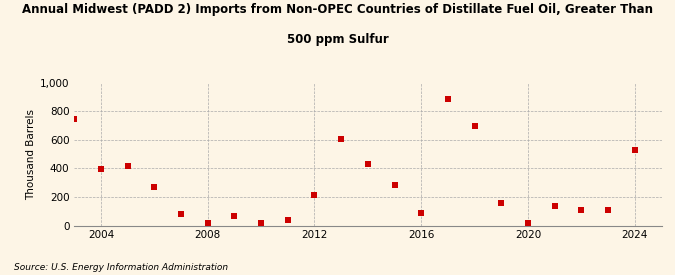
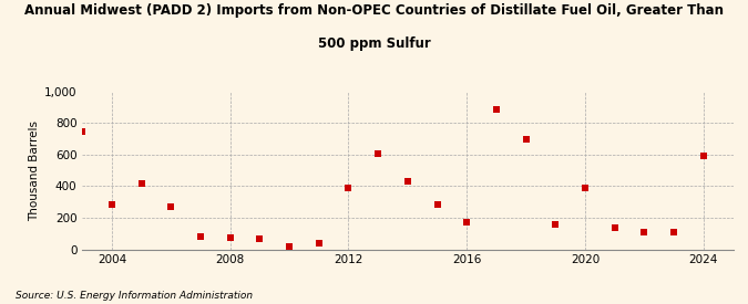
2004: 390 -> 280
2008: 20 -> 70
2012: 210 -> 390
2016: 90 -> 170
2020: 20 -> 390
2024: 530 -> 590
